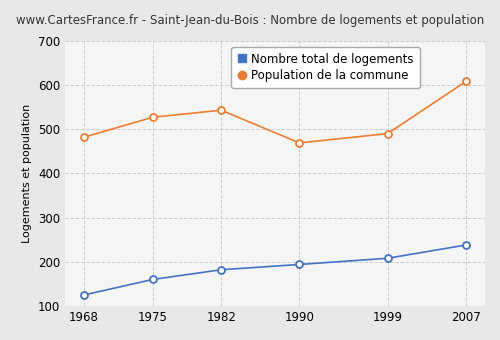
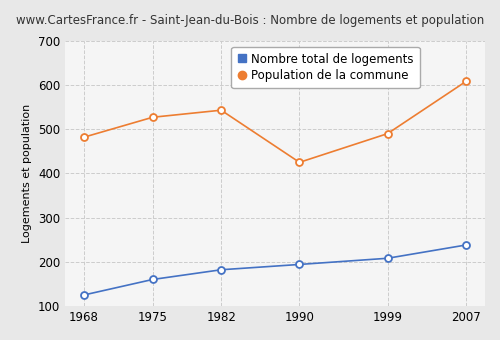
Population de la commune/1990: 469 -> 425
